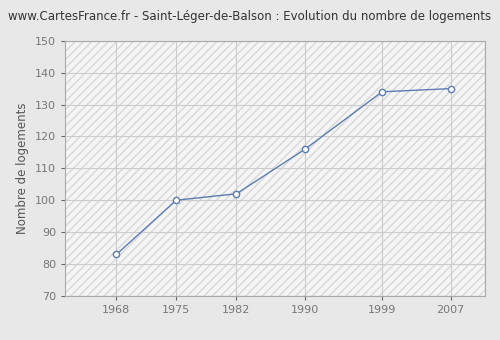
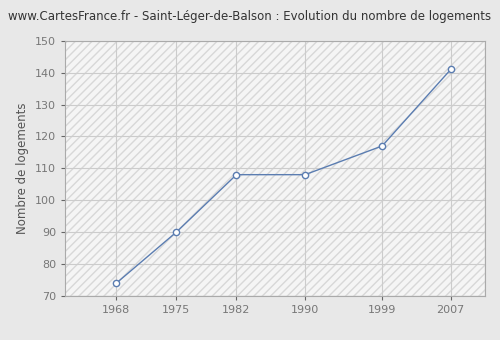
1968: 83 -> 74
1975: 100 -> 90
1982: 102 -> 108
1990: 116 -> 108
1999: 134 -> 117
2007: 135 -> 141
